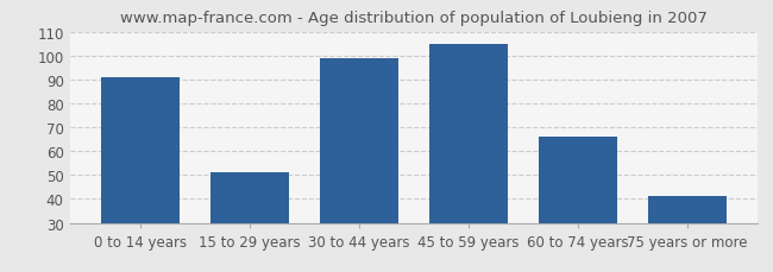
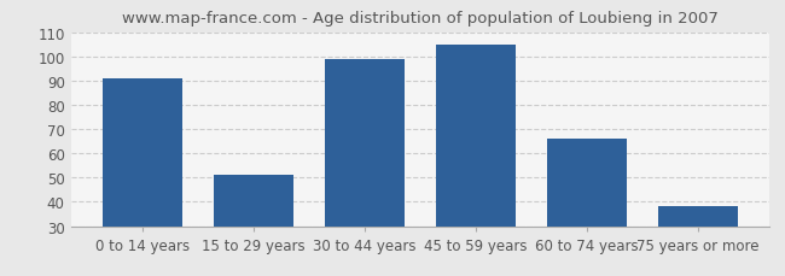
75 years or more: 41 -> 38
